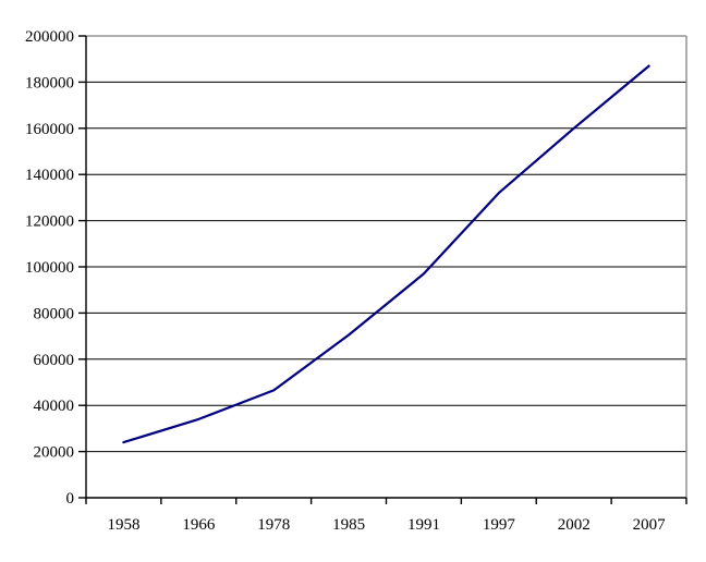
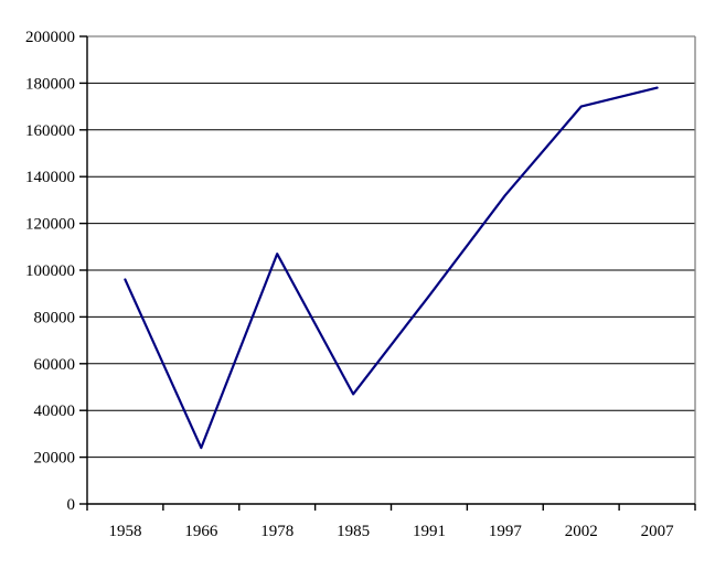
1958: 24000 -> 96000
1966: 34000 -> 24000
1978: 46000 -> 107000
1985: 70000 -> 47000
1991: 97000 -> 89000
2002: 160000 -> 170000
2007: 187000 -> 178000
